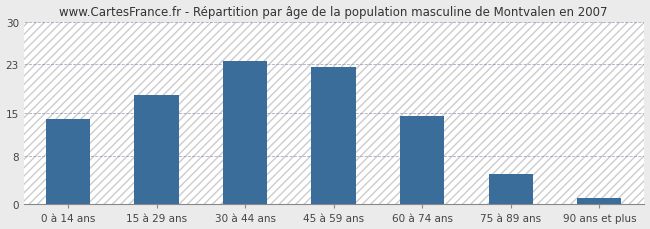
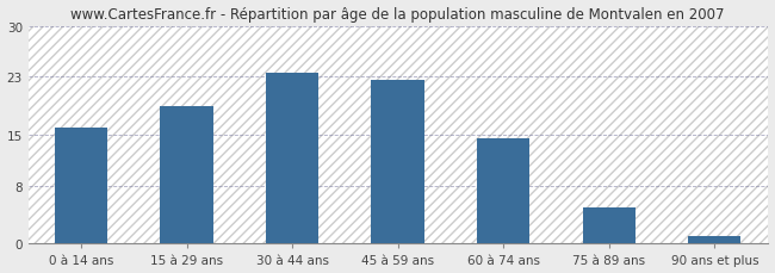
0 à 14 ans: 14.0 -> 16.0
15 à 29 ans: 18.0 -> 19.0
